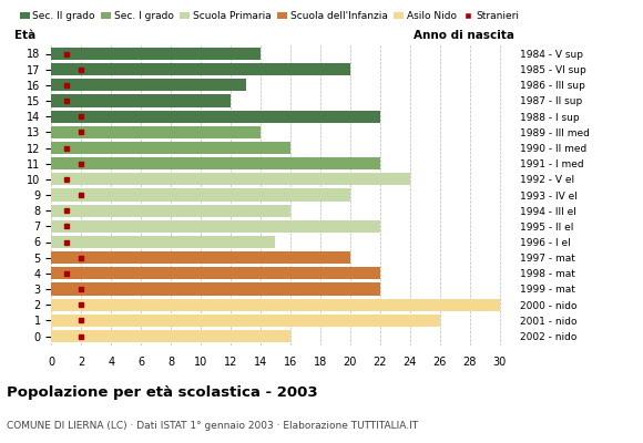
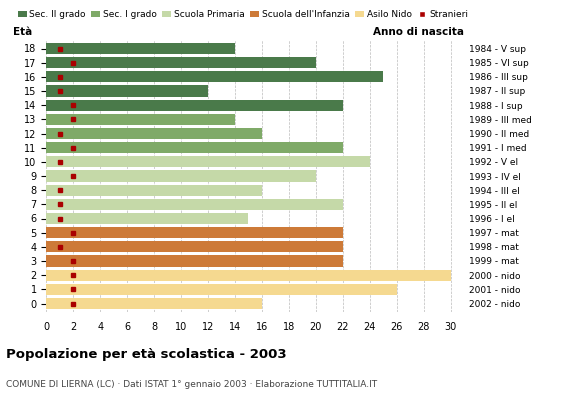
16: 13 -> 25
5: 20 -> 22
